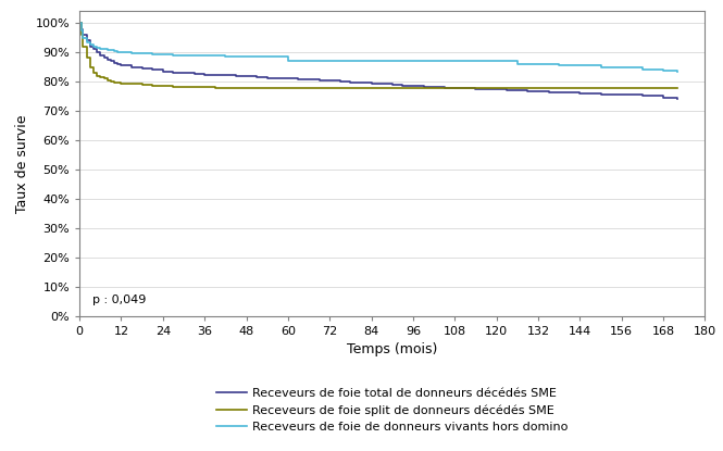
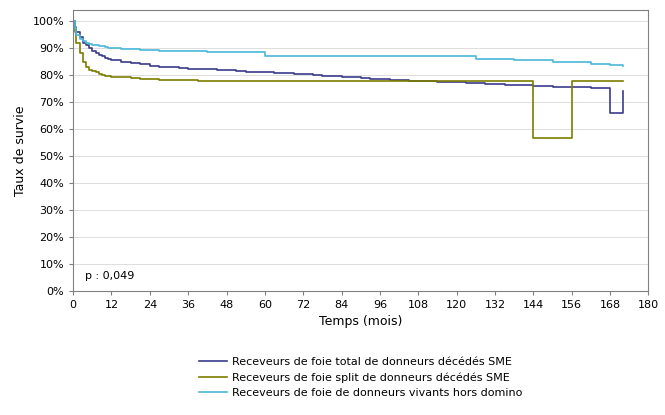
Receveurs de foie split de donneurs décédés SME/144: 77.6% -> 56.5%
Receveurs de foie total de donneurs décédés SME/168: 74.5% -> 66.0%
